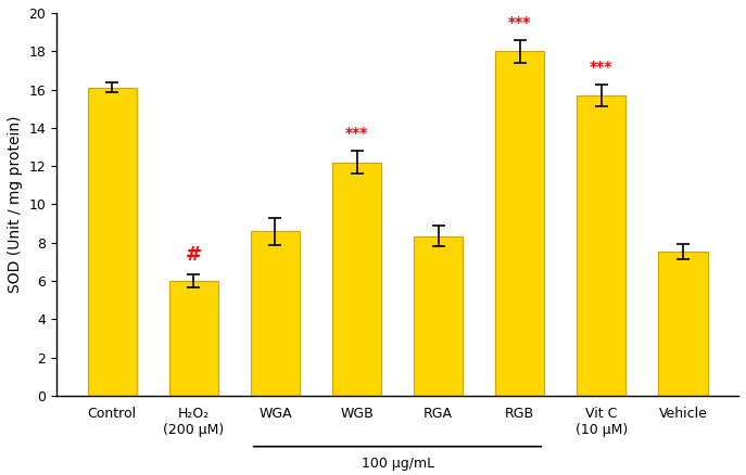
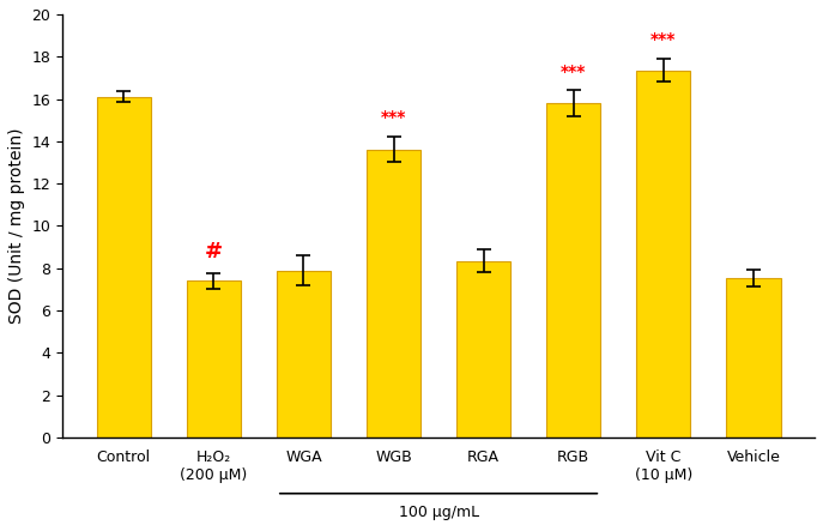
H₂O₂ (200 μM): 6.0 -> 7.4
WGA: 8.6 -> 7.9
WGB: 12.2 -> 13.6
RGB: 18.0 -> 15.8
Vit C (10 μM): 15.7 -> 17.4
